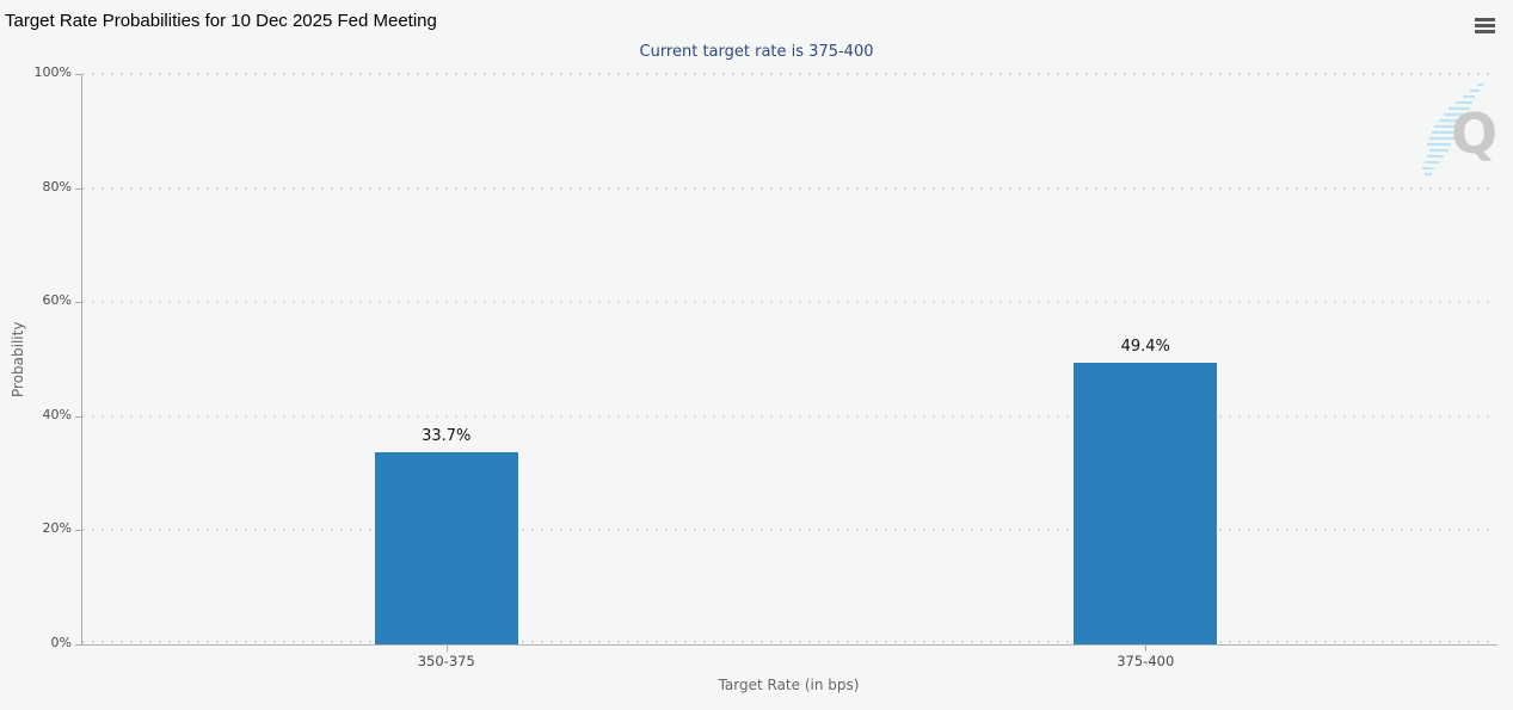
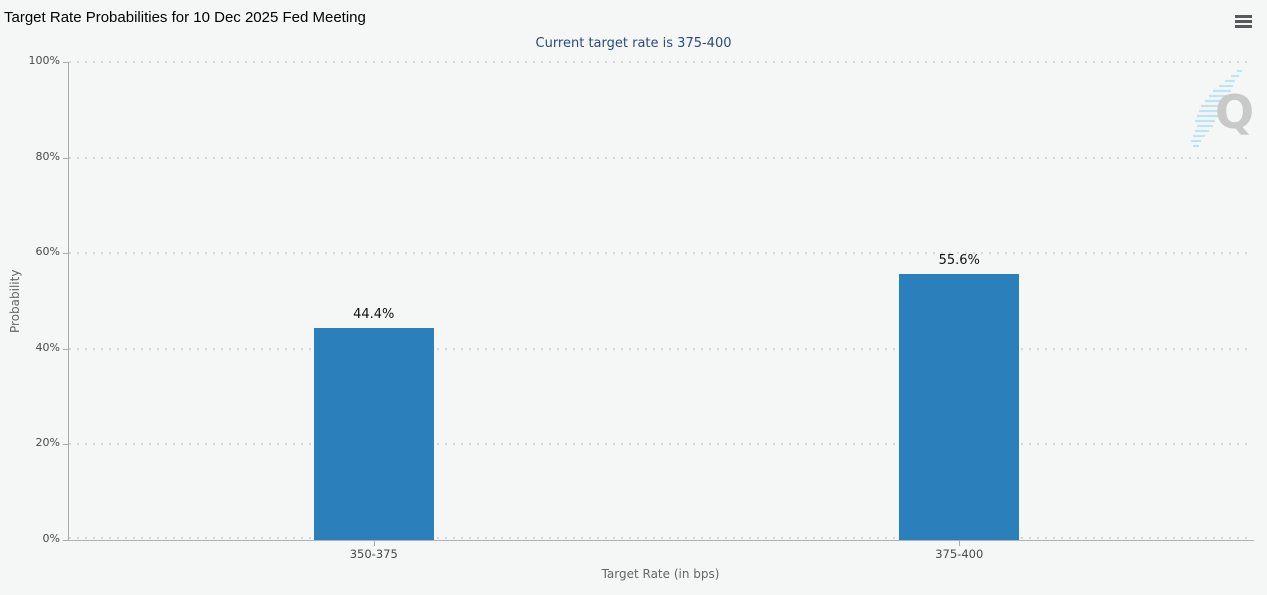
350-375: 33.7% -> 44.4%
375-400: 49.4% -> 55.6%
